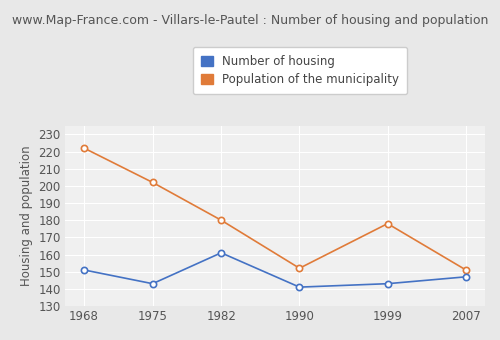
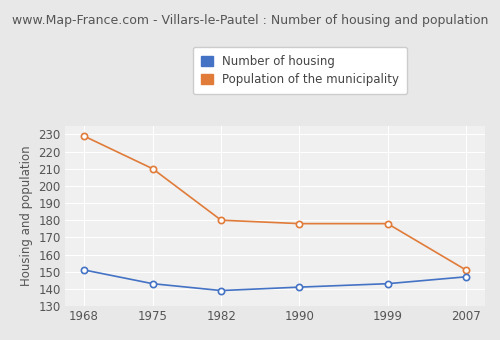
Population of the municipality/1968: 222 -> 229
Population of the municipality/1975: 202 -> 210
Number of housing/1982: 161 -> 139
Population of the municipality/1990: 152 -> 178
